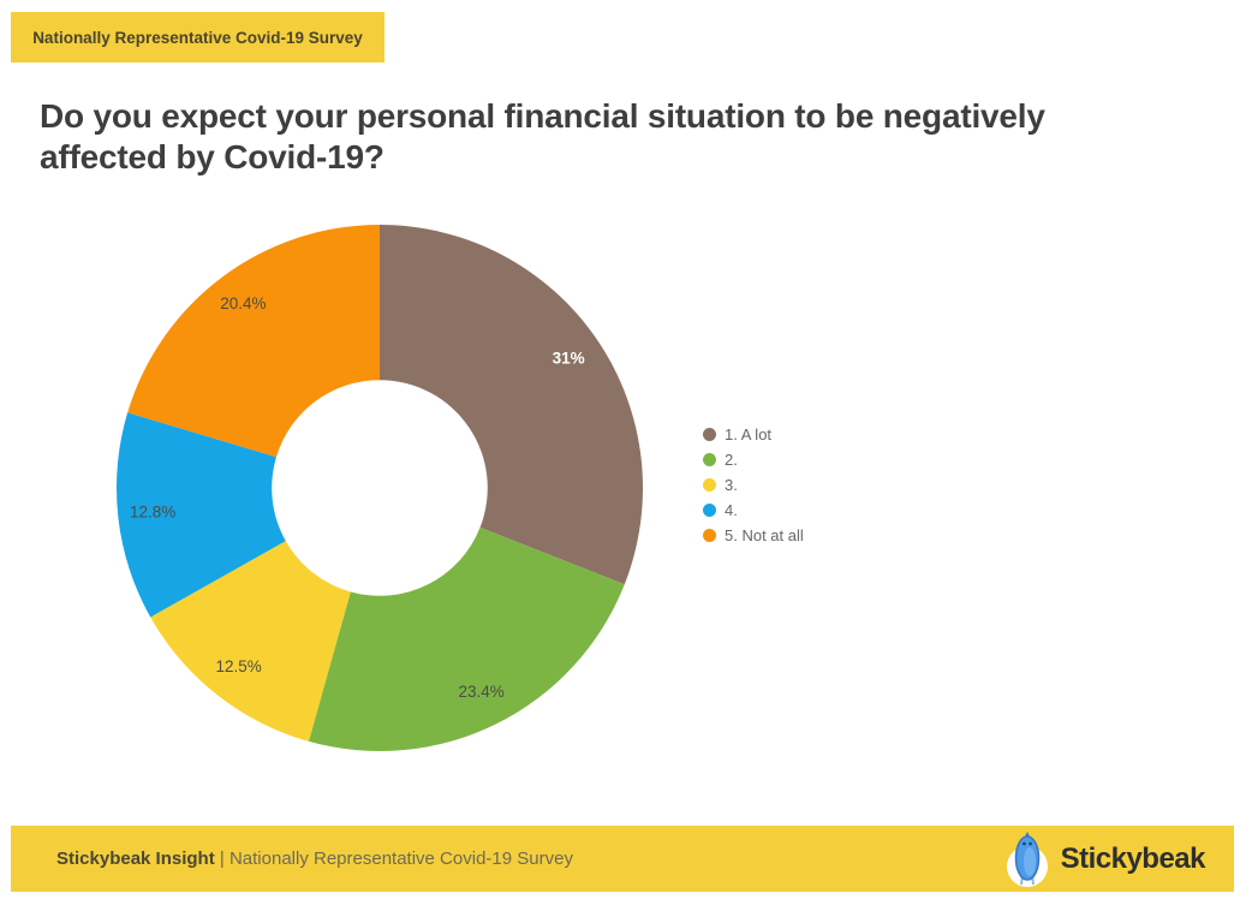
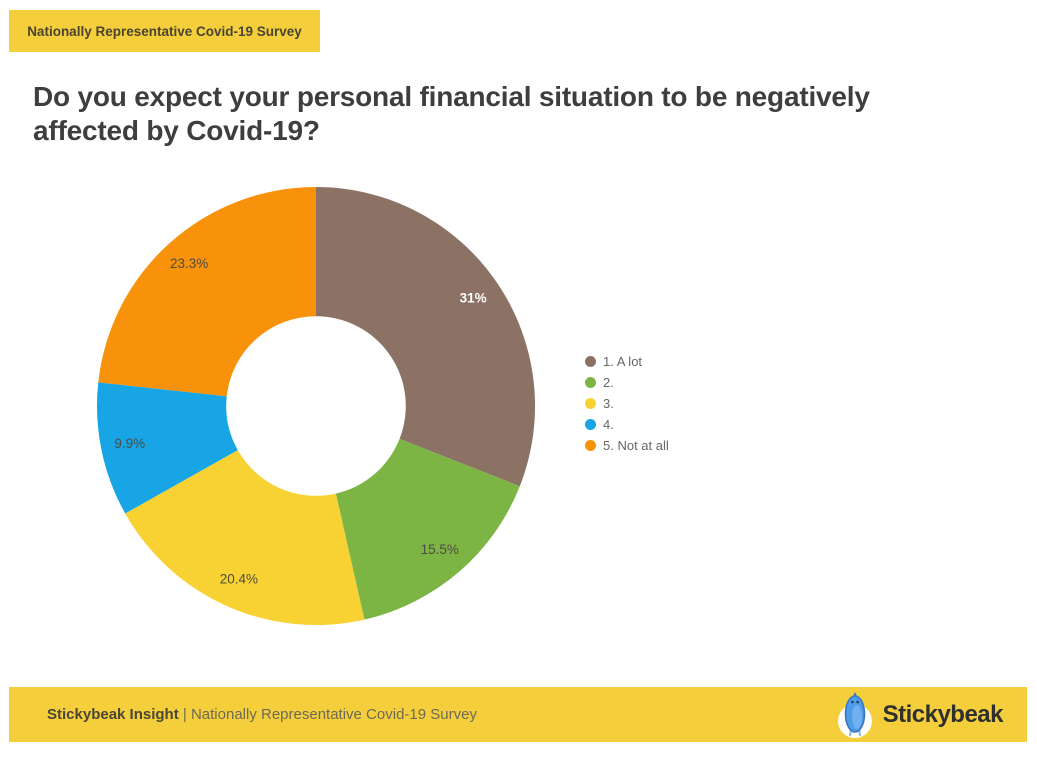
2.: 23.4% -> 15.5%
3.: 12.5% -> 20.4%
4.: 12.8% -> 9.9%
5. Not at all: 20.4% -> 23.3%
